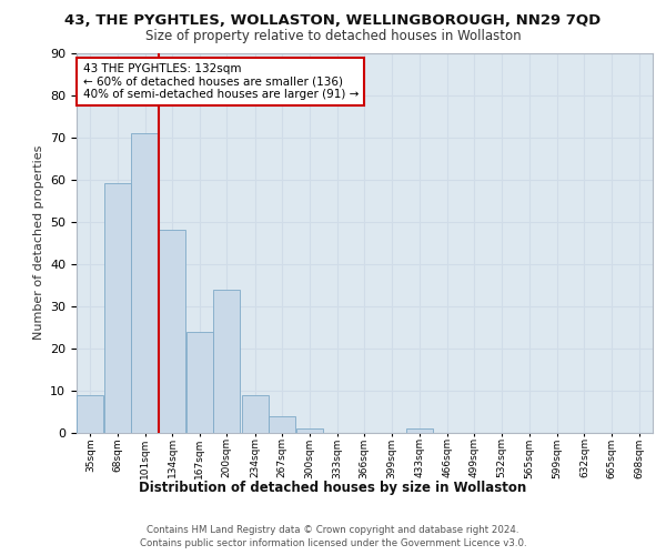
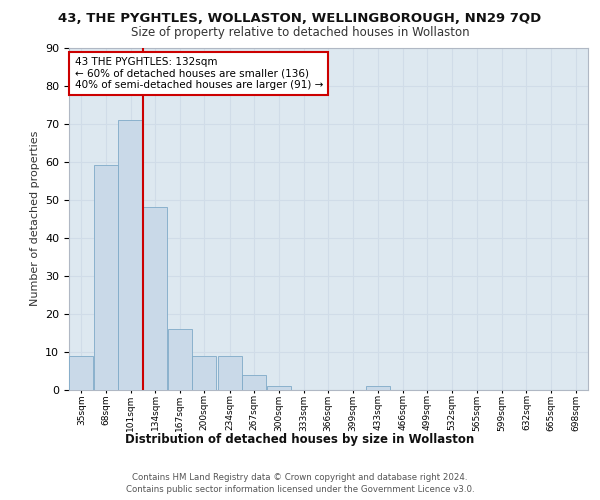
167sqm: 24 -> 16
200sqm: 34 -> 9
